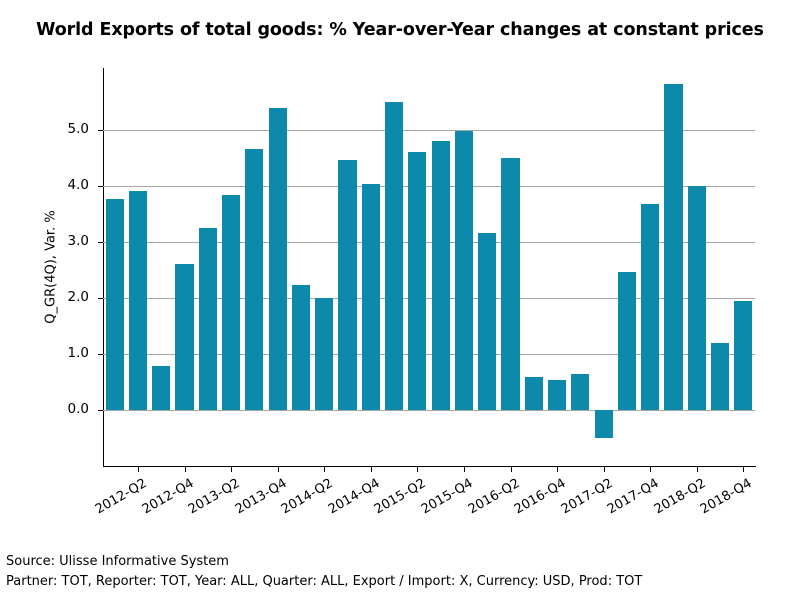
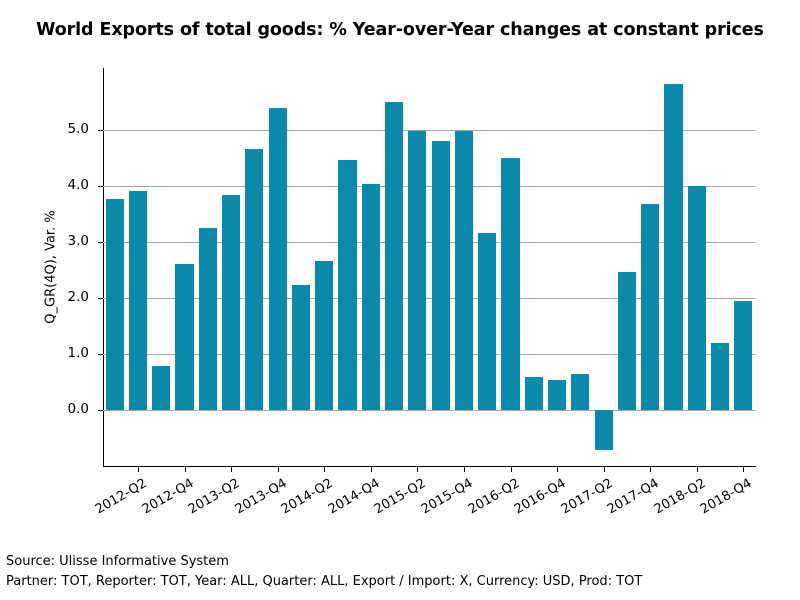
2014-Q2: 2.0 -> 2.7
2015-Q2: 4.6 -> 5.0
2017-Q2: -0.5 -> -0.7
